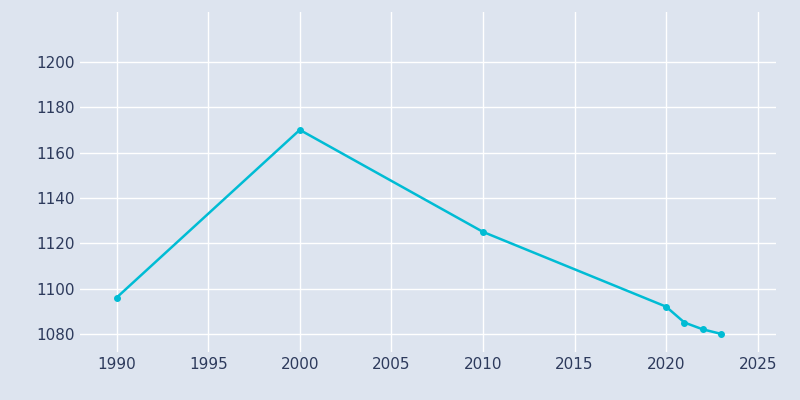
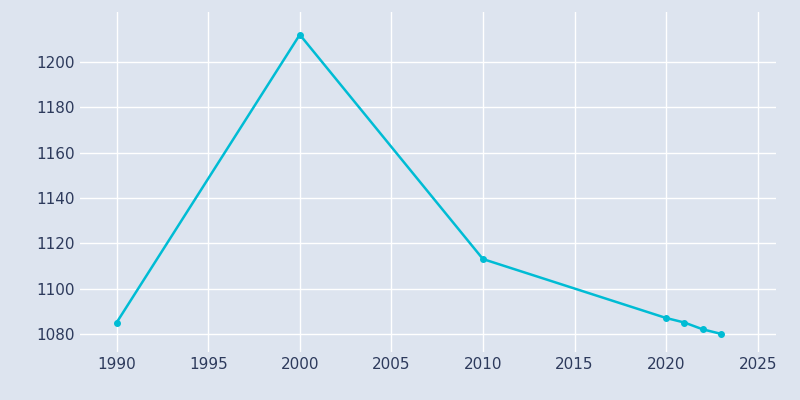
1990: 1096 -> 1085
2000: 1170 -> 1212
2010: 1125 -> 1113
2020: 1092 -> 1087
